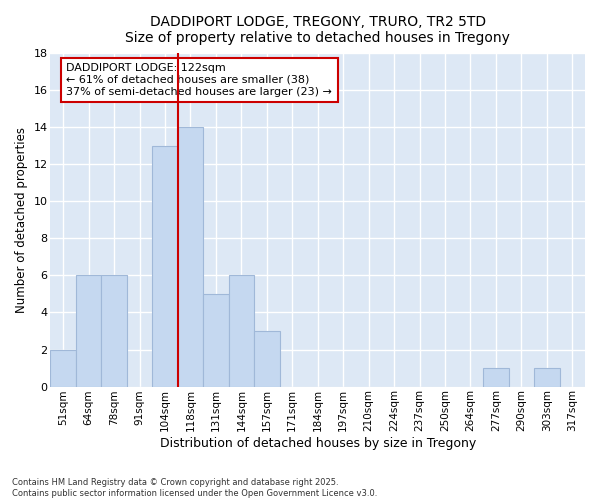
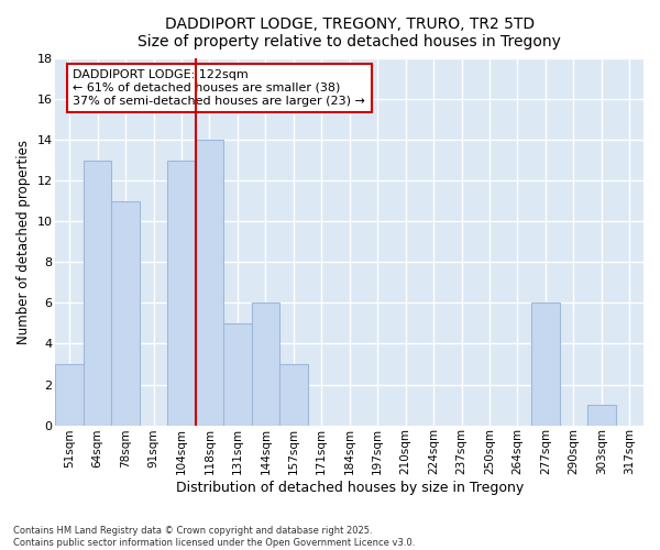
51sqm: 2 -> 3
64sqm: 6 -> 13
78sqm: 6 -> 11
277sqm: 1 -> 6
